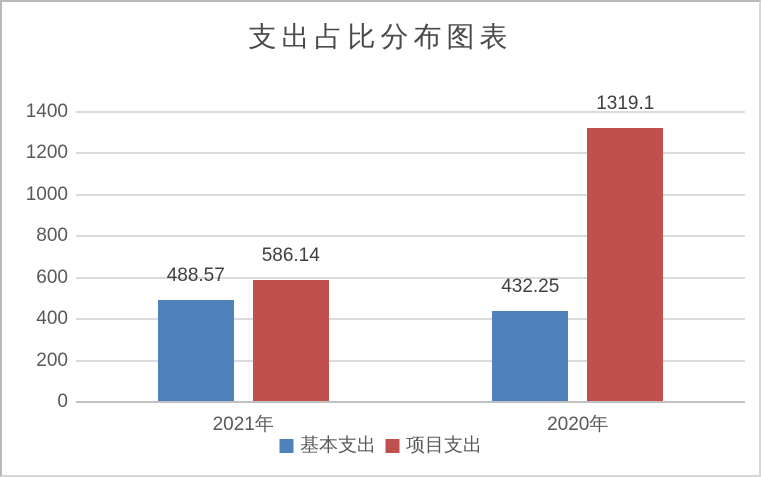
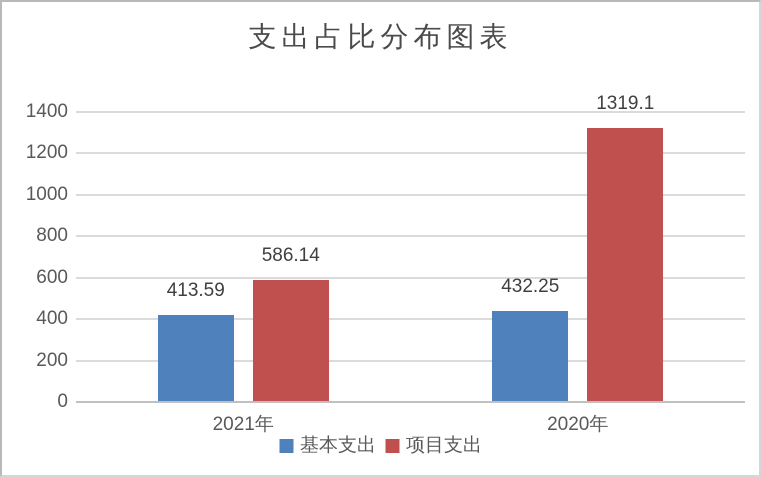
基本支出/2021年: 488.57 -> 413.59
